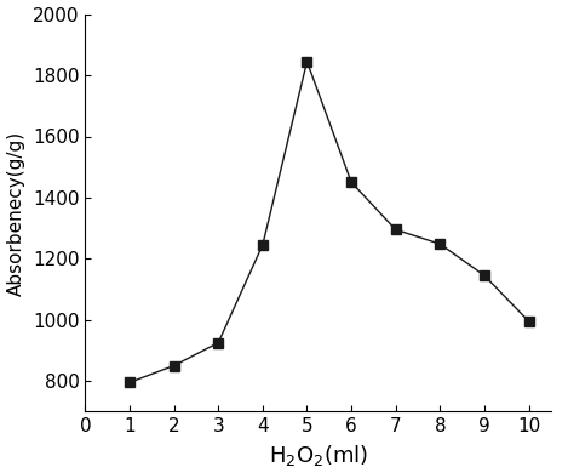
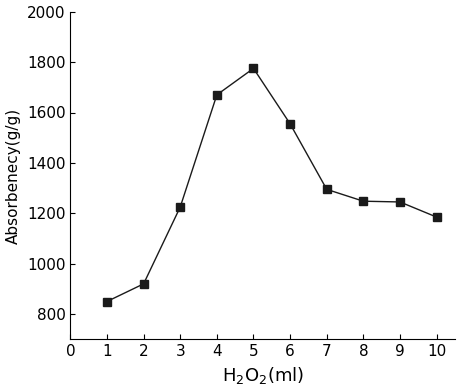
1: 795 -> 850
2: 850 -> 920
3: 925 -> 1225
4: 1245 -> 1670
5: 1845 -> 1775
6: 1450 -> 1555
9: 1145 -> 1245
10: 995 -> 1185
